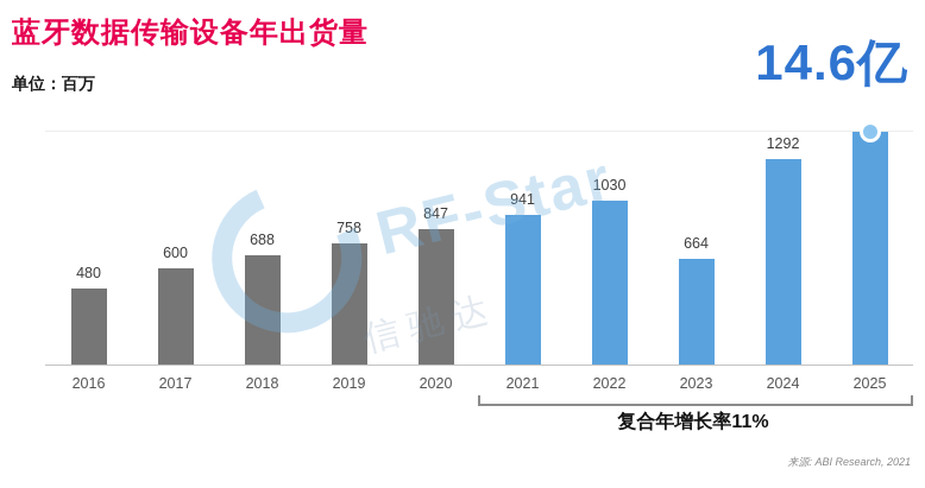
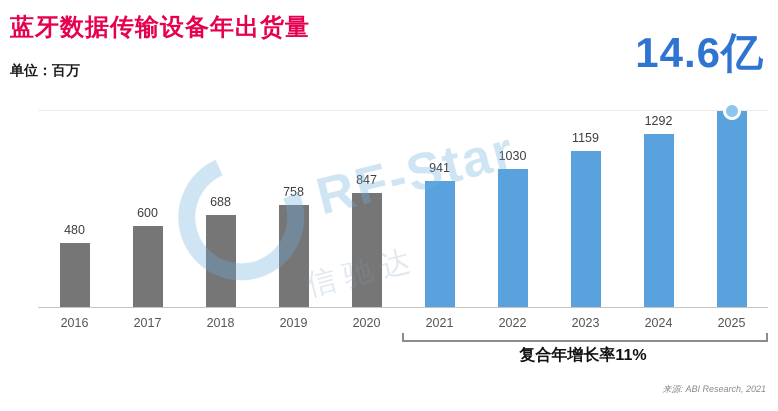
2023: 664 -> 1159
